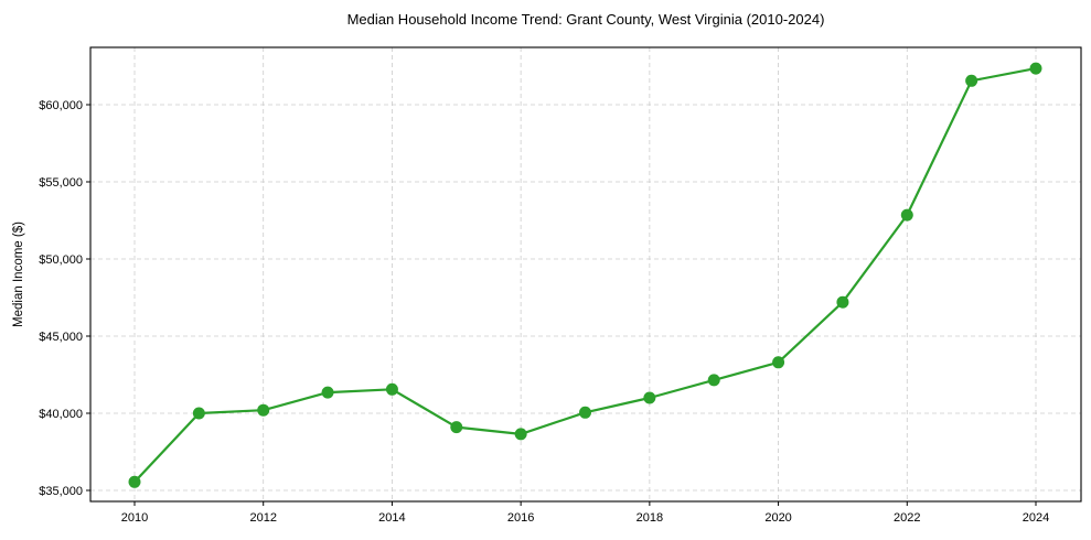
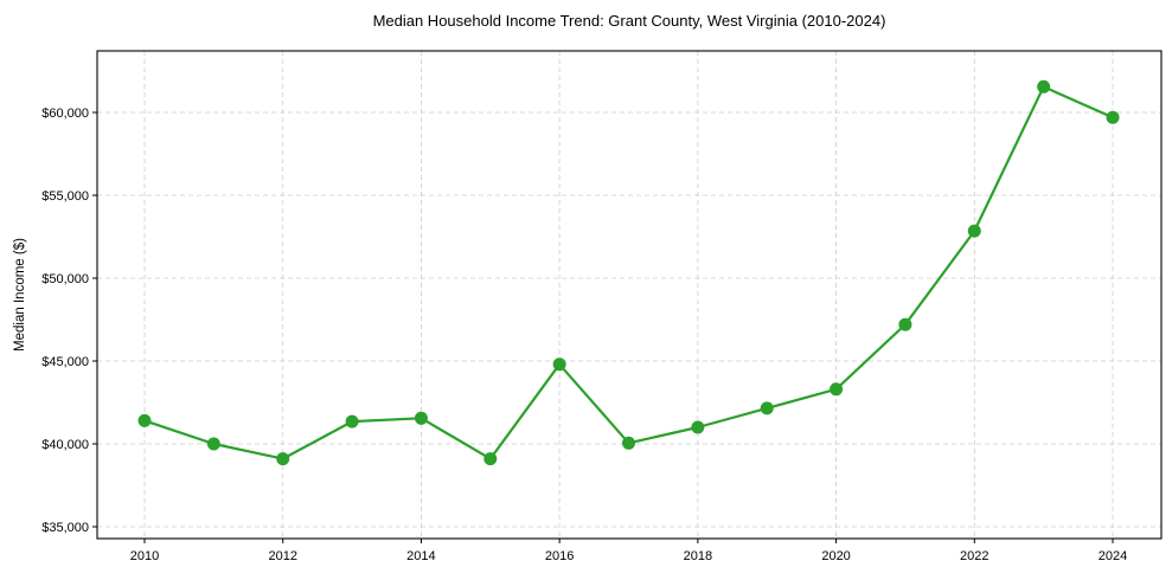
2010: $35600 -> $41400
2012: $40200 -> $39100
2016: $38600 -> $44800
2024: $62400 -> $59700
